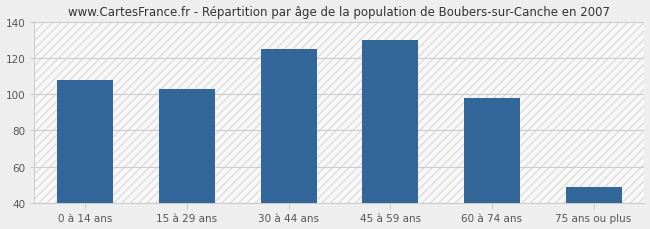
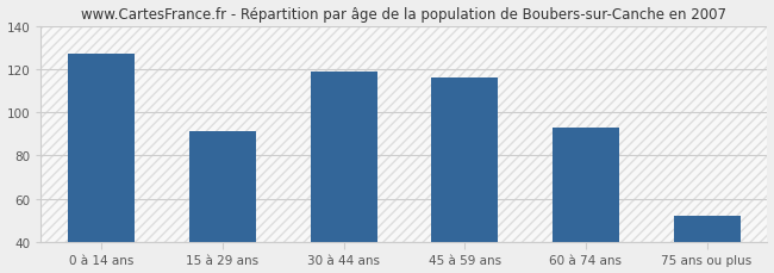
0 à 14 ans: 108 -> 127
15 à 29 ans: 103 -> 91
30 à 44 ans: 125 -> 119
45 à 59 ans: 130 -> 116
60 à 74 ans: 98 -> 93
75 ans ou plus: 49 -> 52
